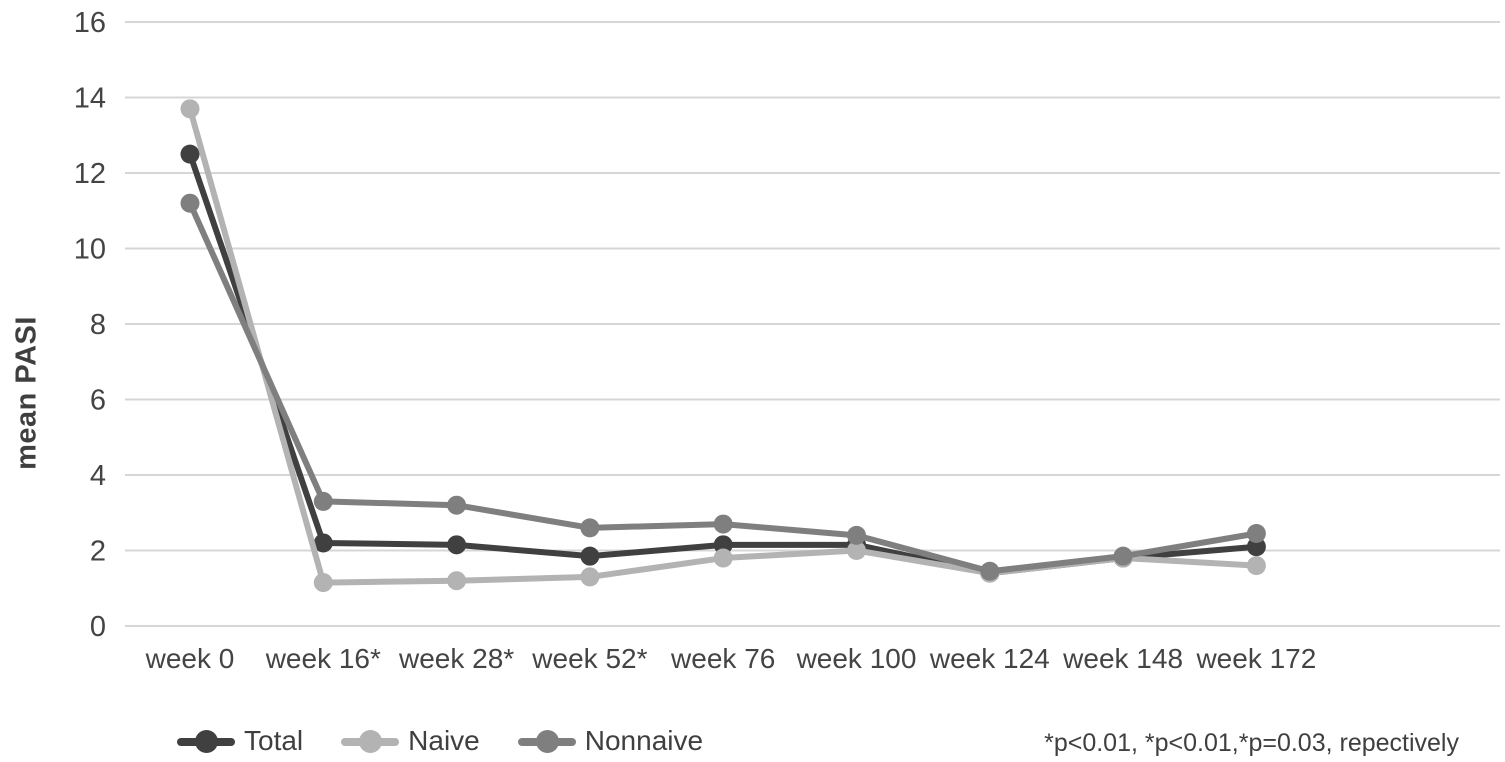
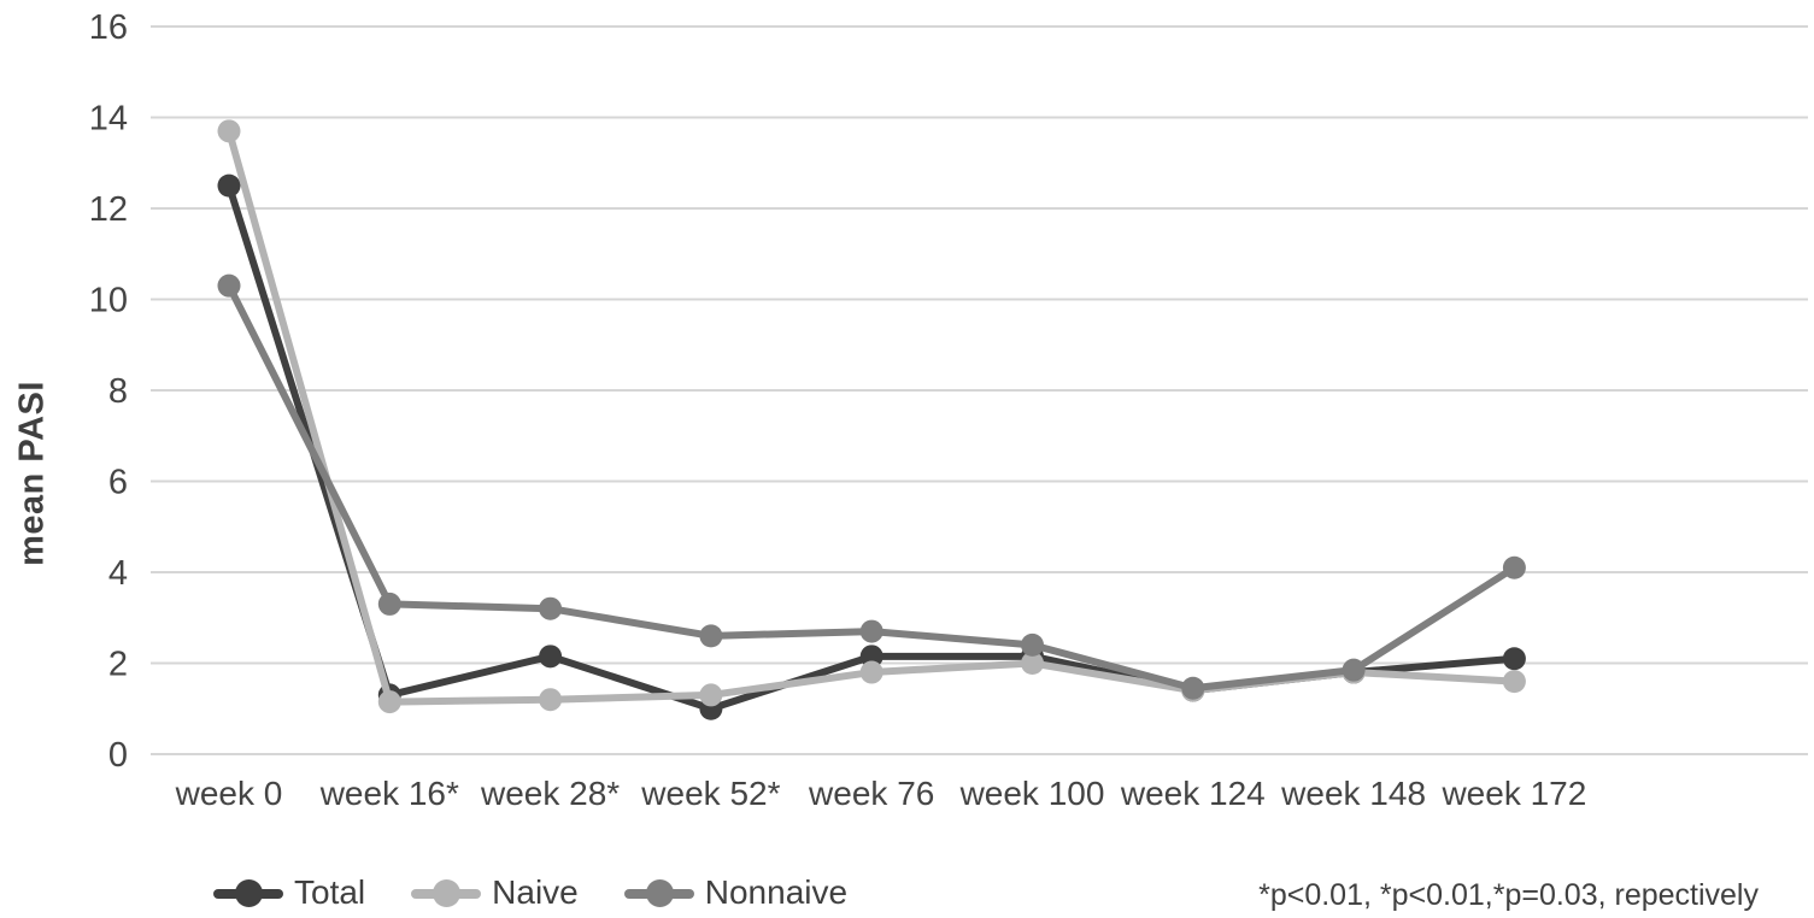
Nonnaive/week 0: 11.2 -> 10.3
Total/week 16*: 2.2 -> 1.3
Total/week 52*: 1.9 -> 1.0
Nonnaive/week 172: 2.5 -> 4.1
